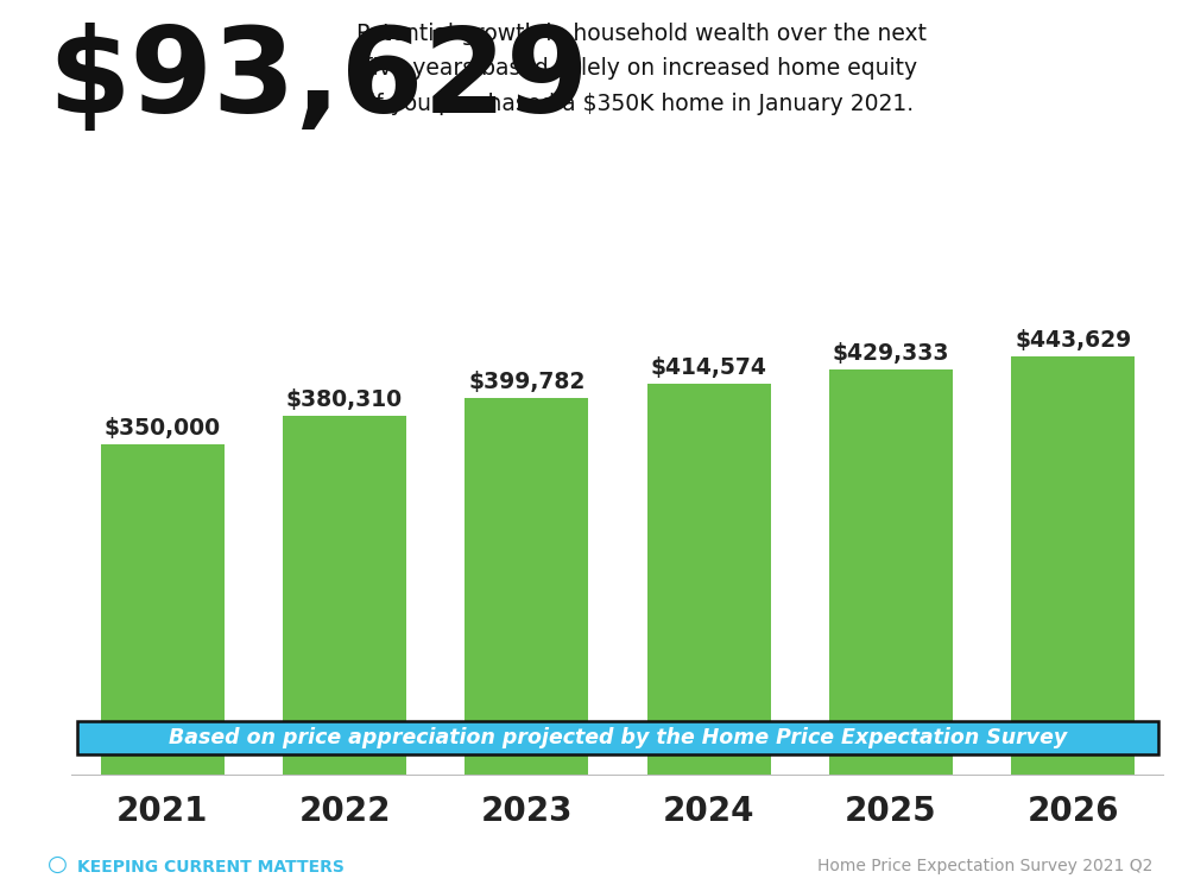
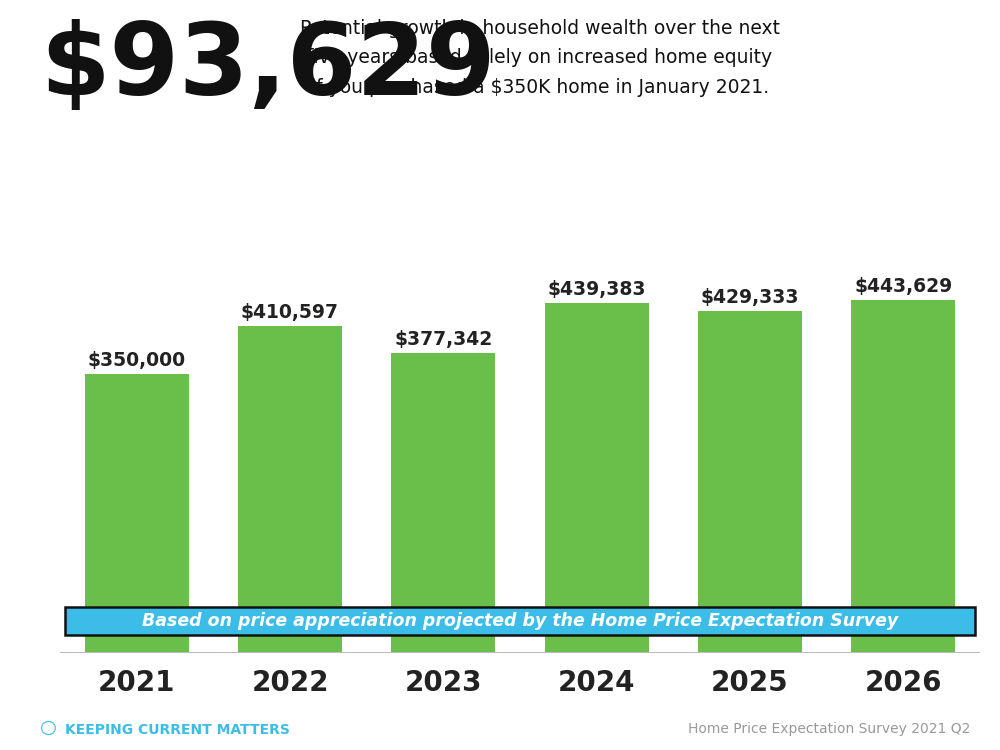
2022: $380,310 -> $410,597
2023: $399,782 -> $377,342
2024: $414,574 -> $439,383
